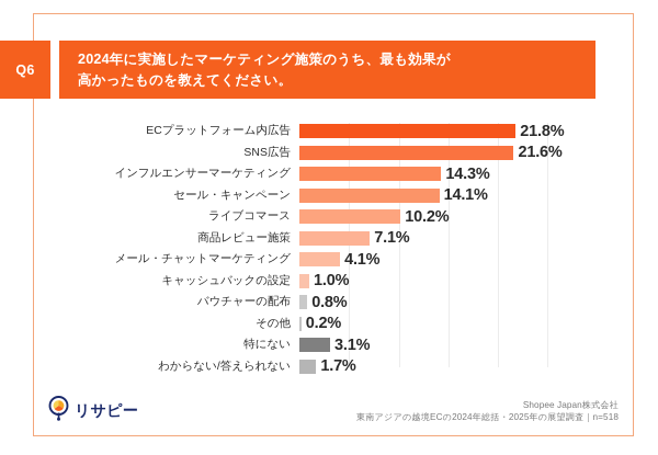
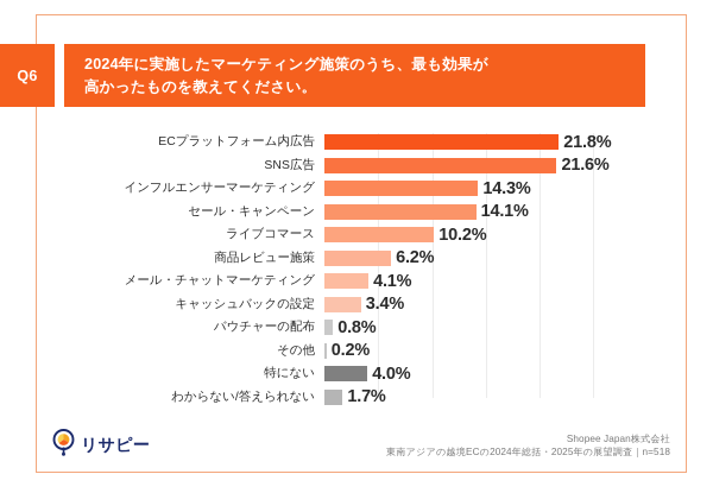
商品レビュー施策: 7.1% -> 6.2%
キャッシュバックの設定: 1.0% -> 3.4%
特にない: 3.1% -> 4.0%
